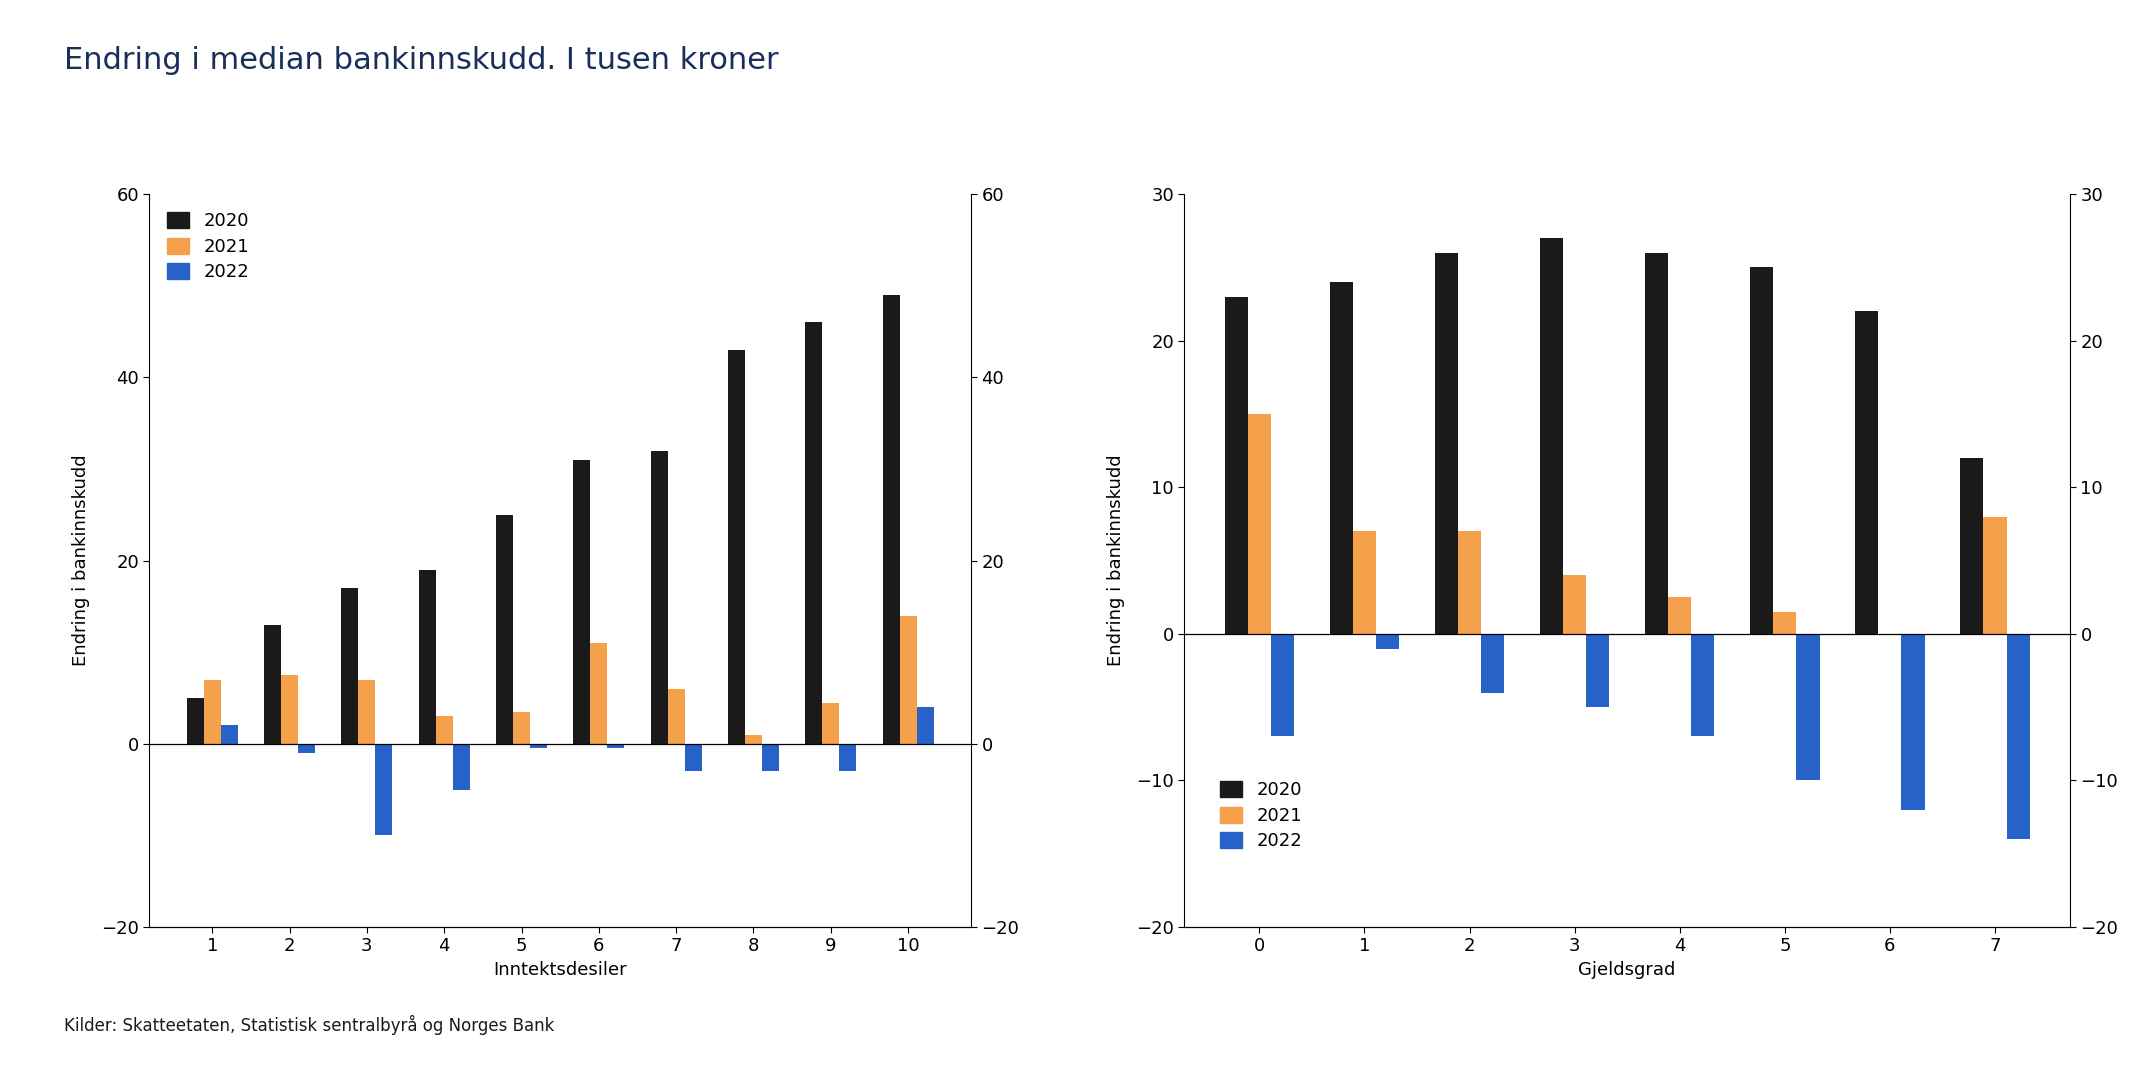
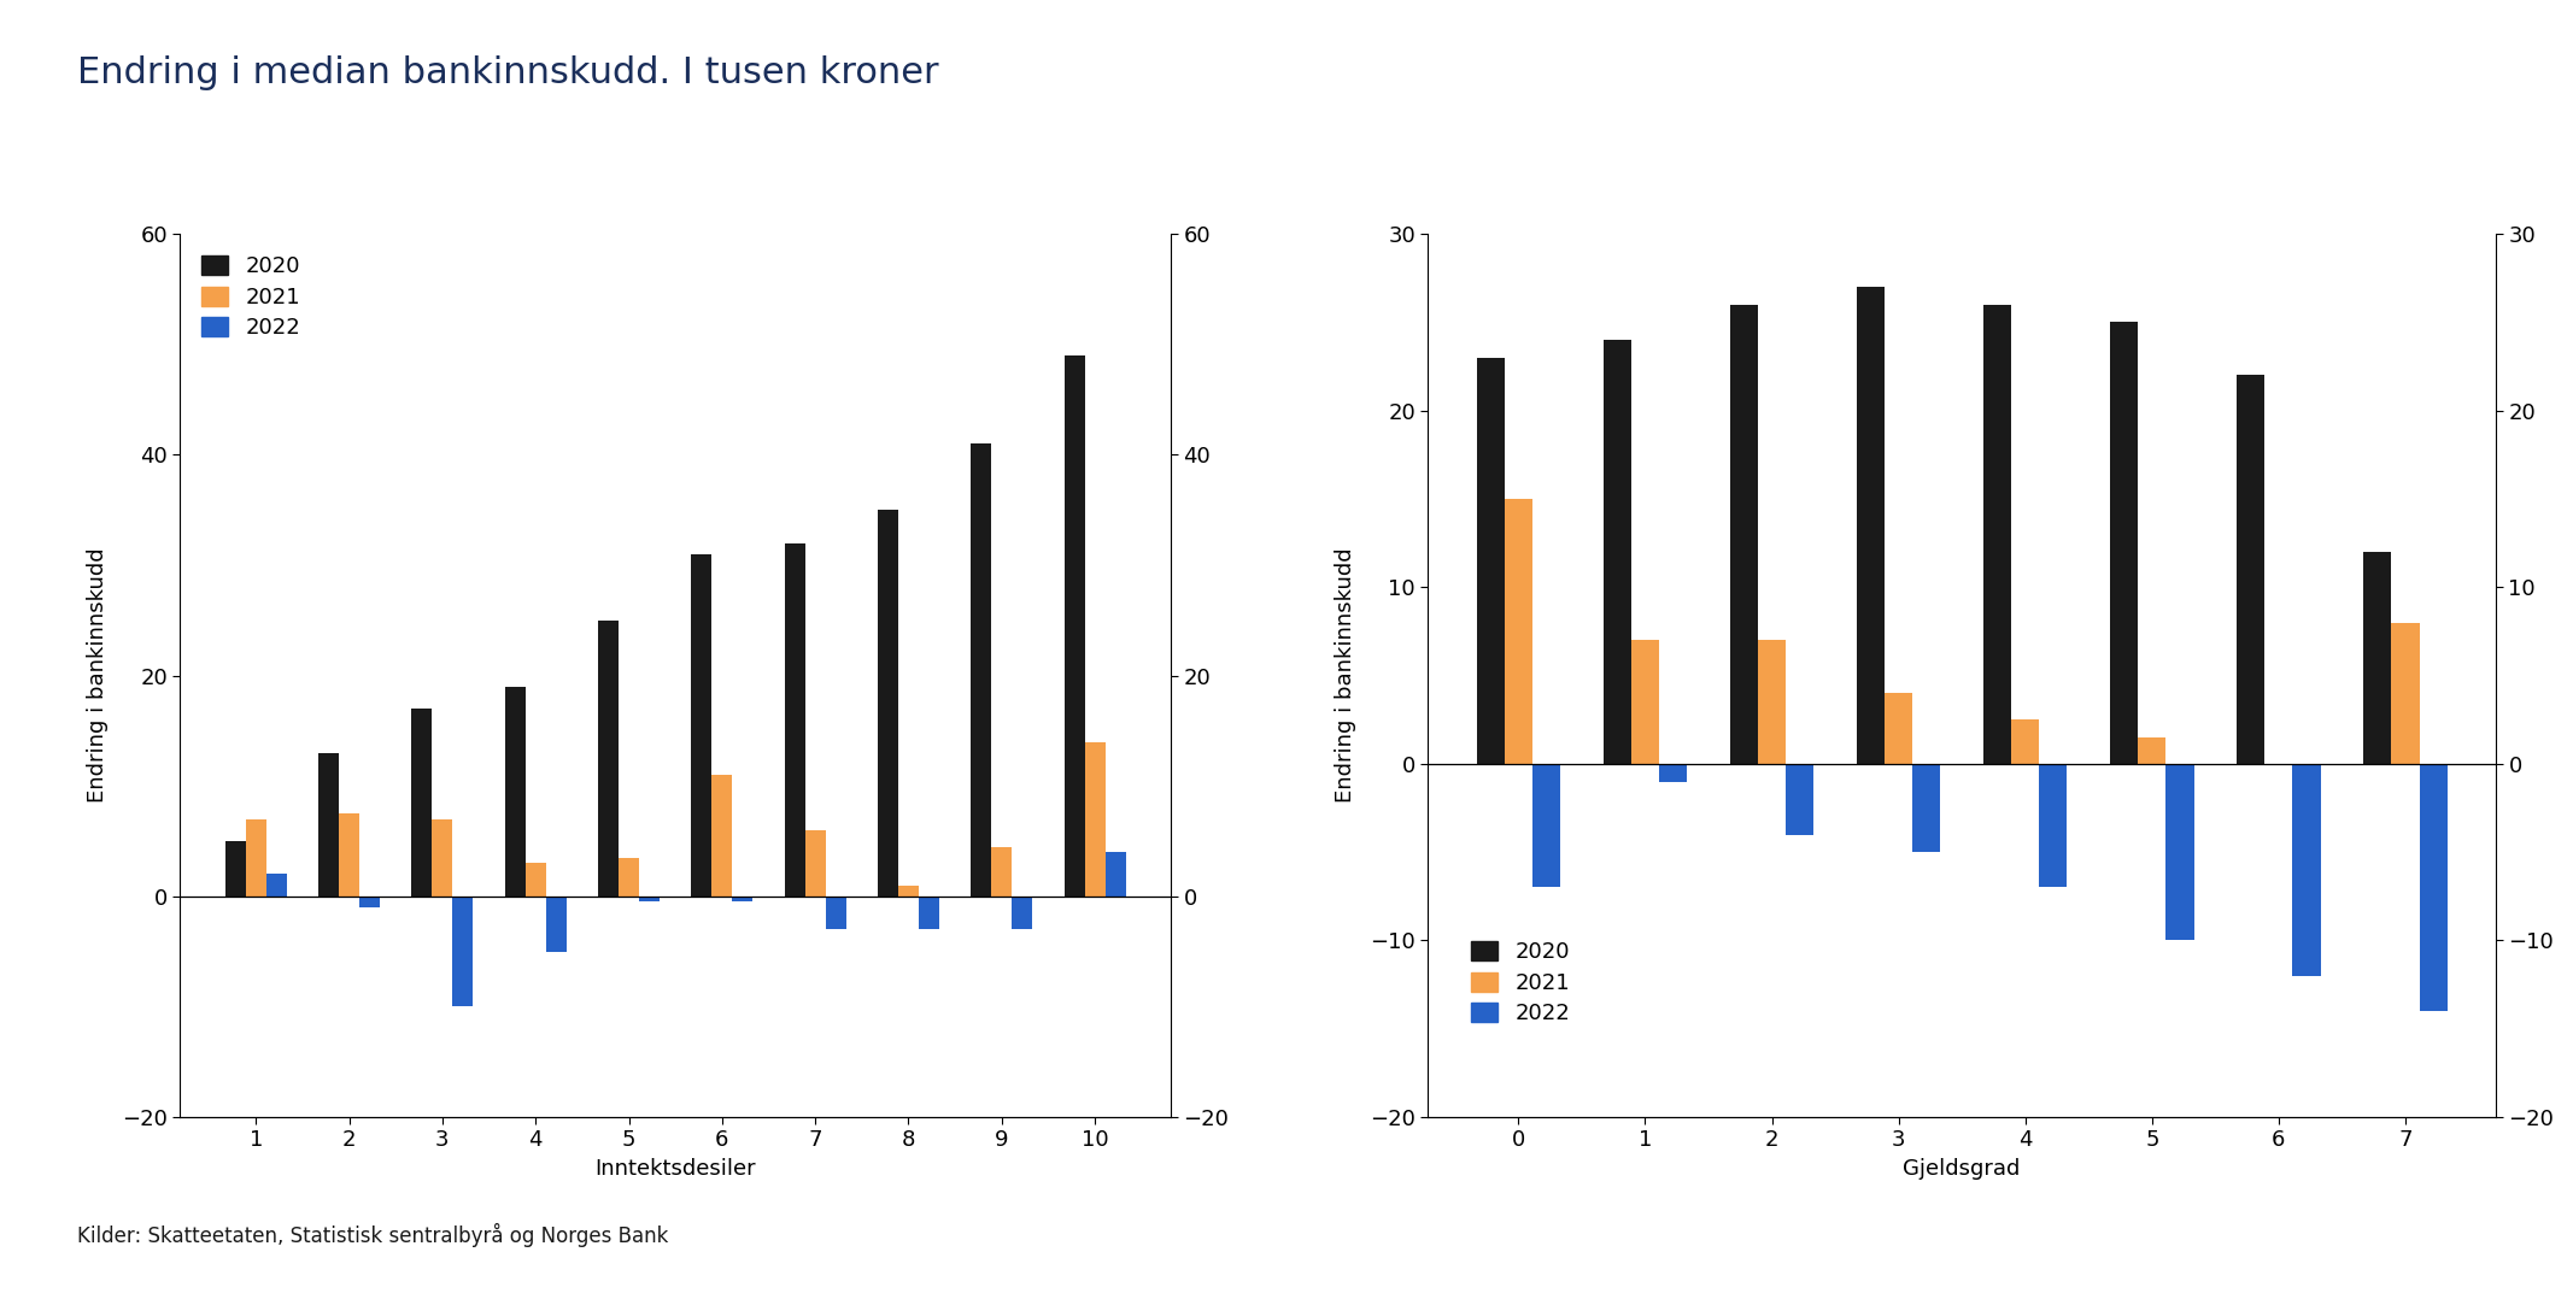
2020/8: 43 -> 35
2020/9: 46 -> 41
